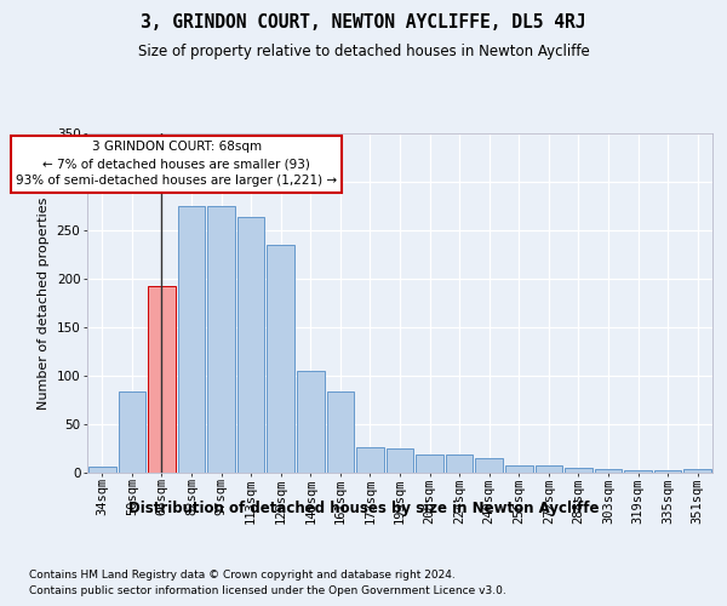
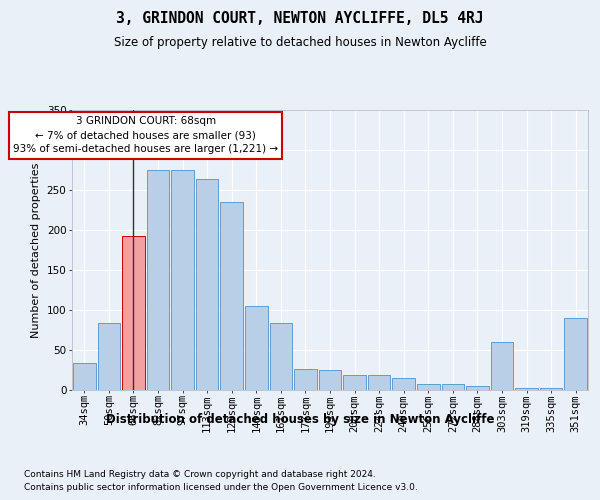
34sqm: 6 -> 34
303sqm: 4 -> 60
351sqm: 4 -> 90
